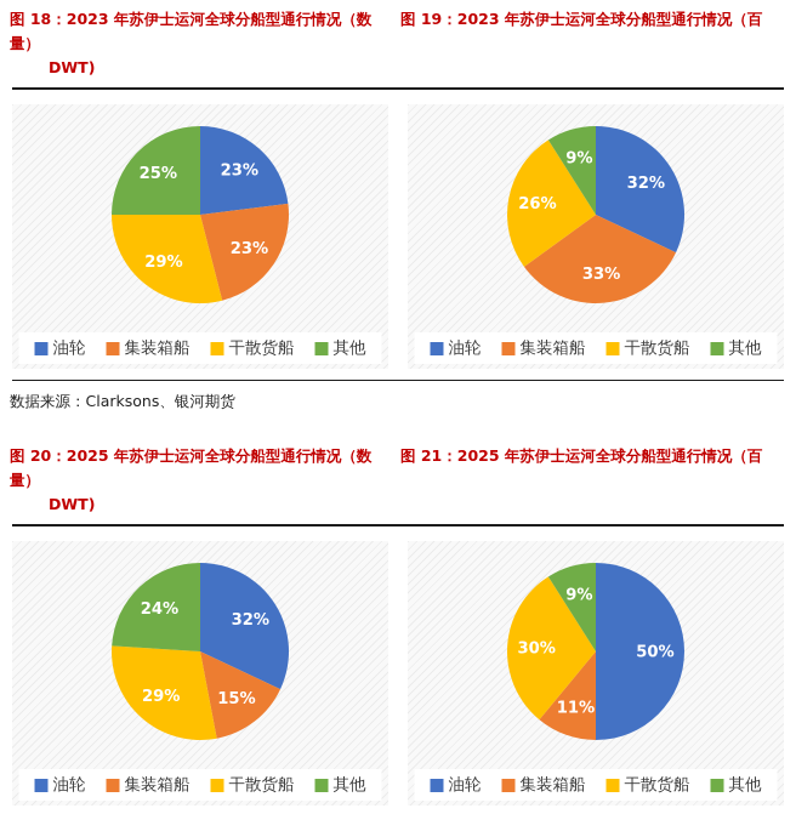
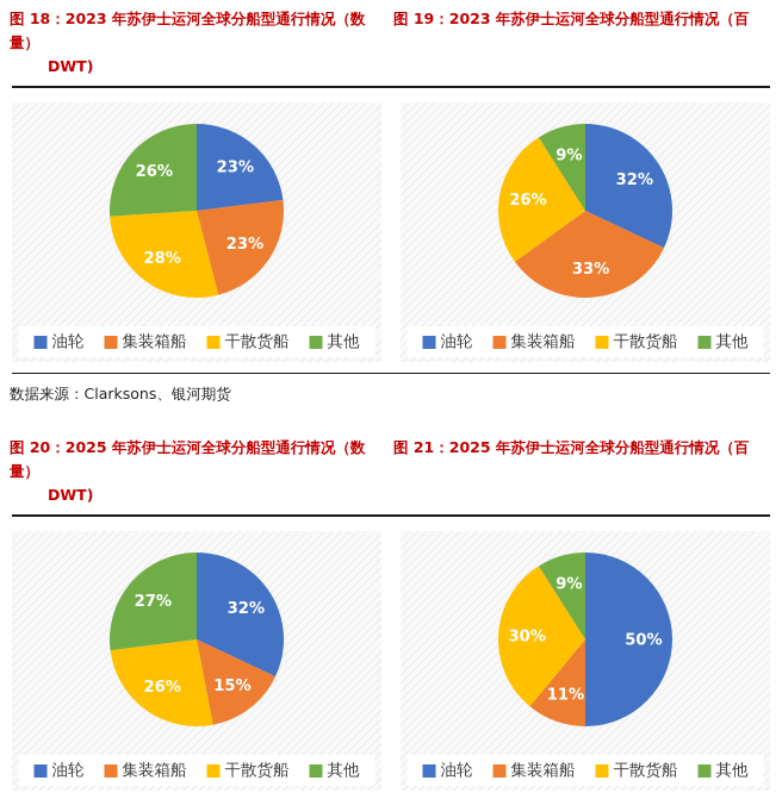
图 18：2023 年苏伊士运河全球分船型通行情况（数量）/干散货船: 29% -> 28%
图 18：2023 年苏伊士运河全球分船型通行情况（数量）/其他: 25% -> 26%
图 20：2025 年苏伊士运河全球分船型通行情况（数量）/干散货船: 29% -> 26%
图 20：2025 年苏伊士运河全球分船型通行情况（数量）/其他: 24% -> 27%
